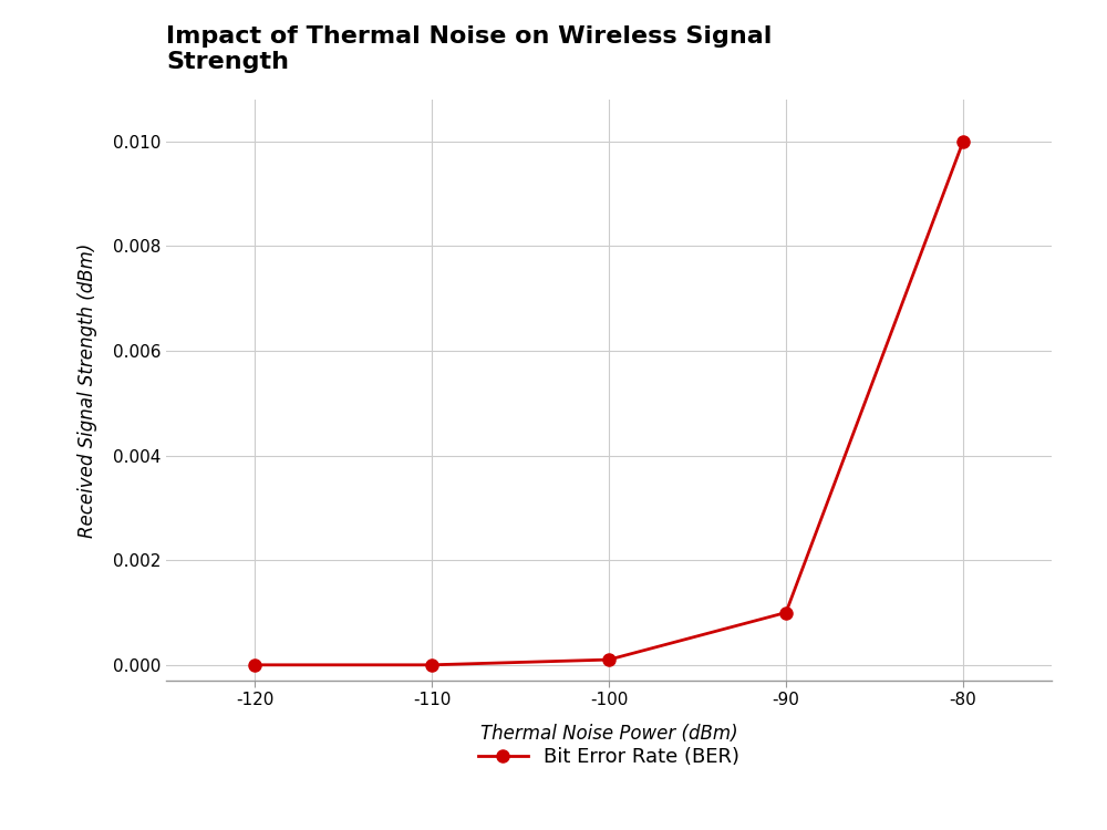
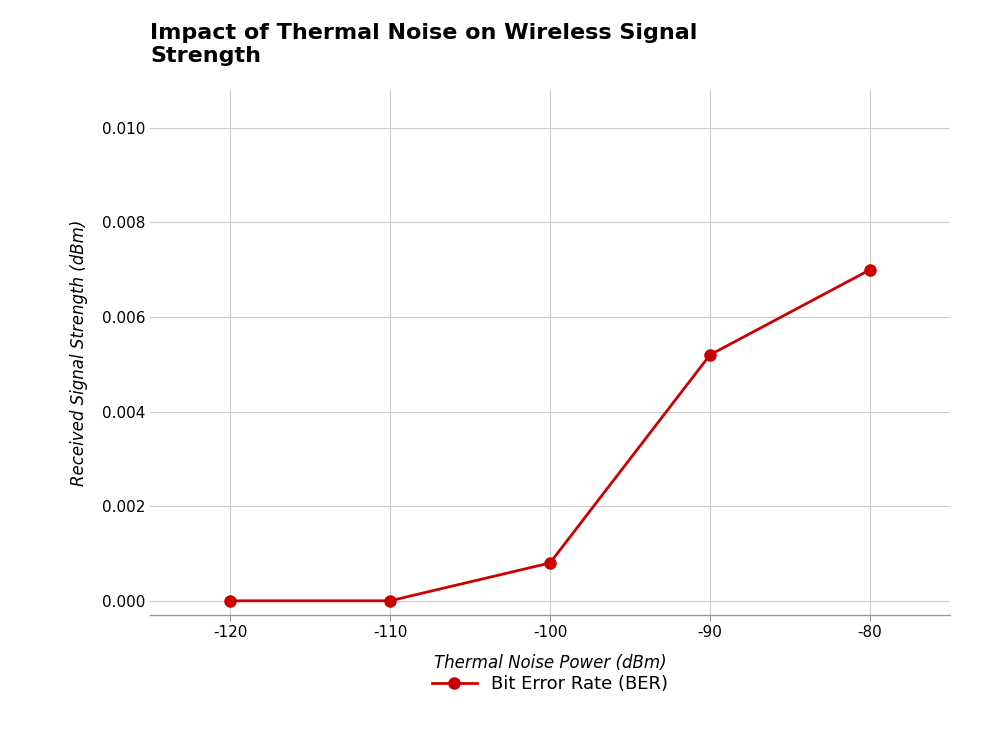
-100: 0.0001 -> 0.0008
-90: 0.0010 -> 0.0052
-80: 0.0100 -> 0.0070
